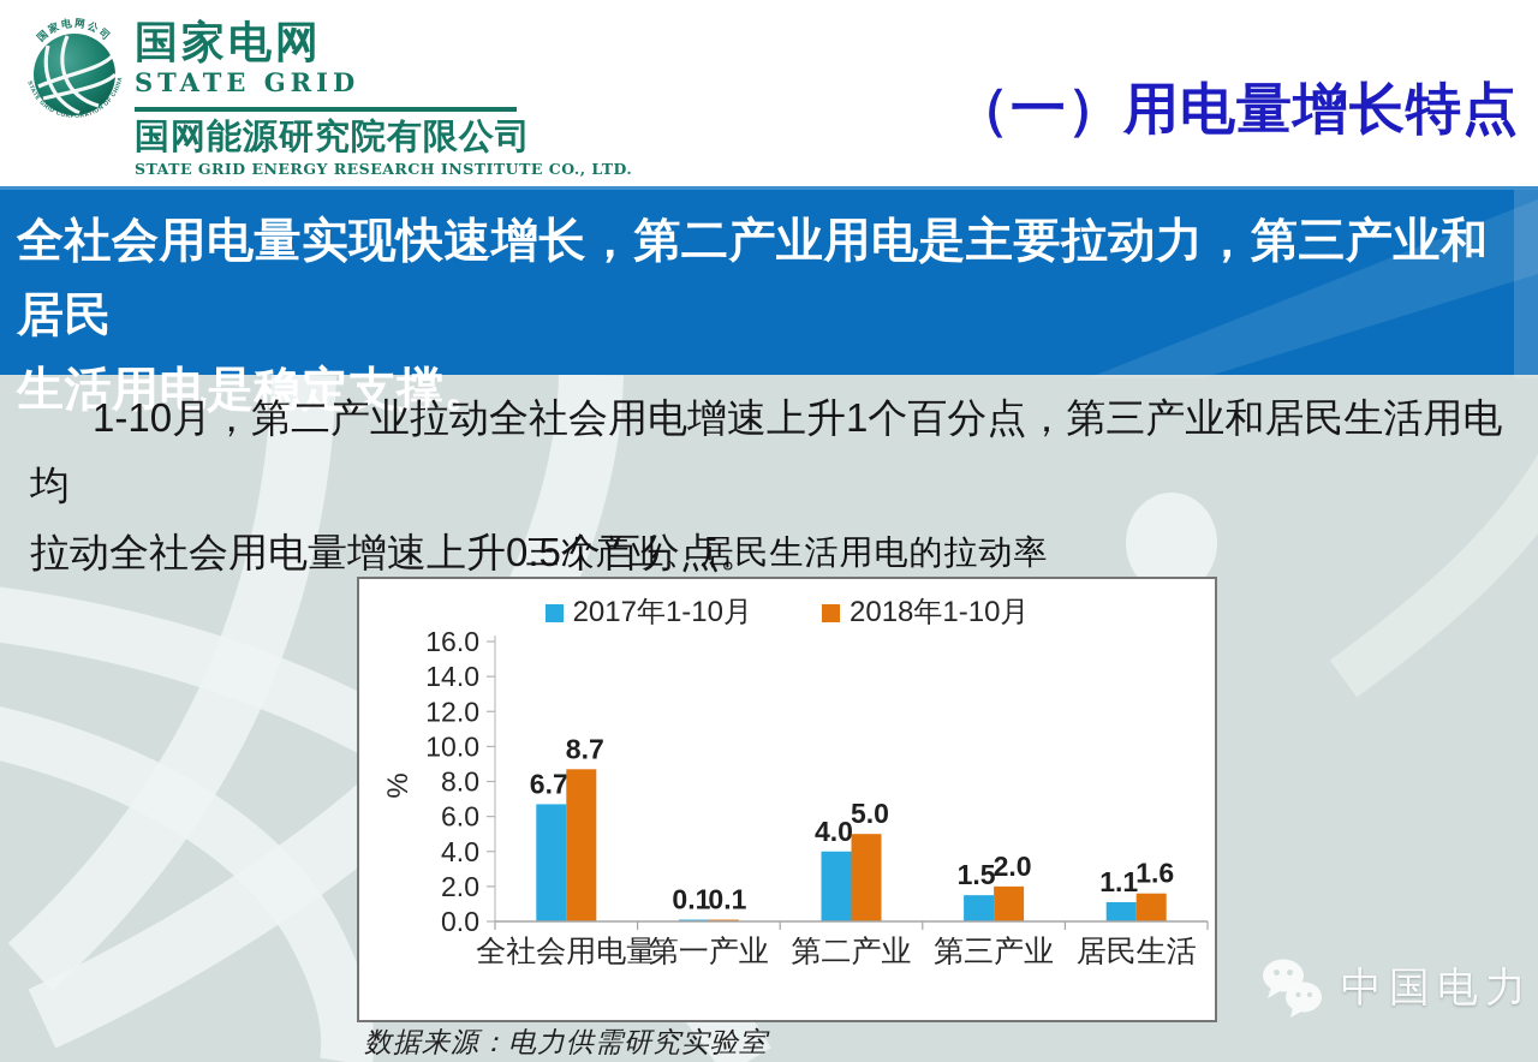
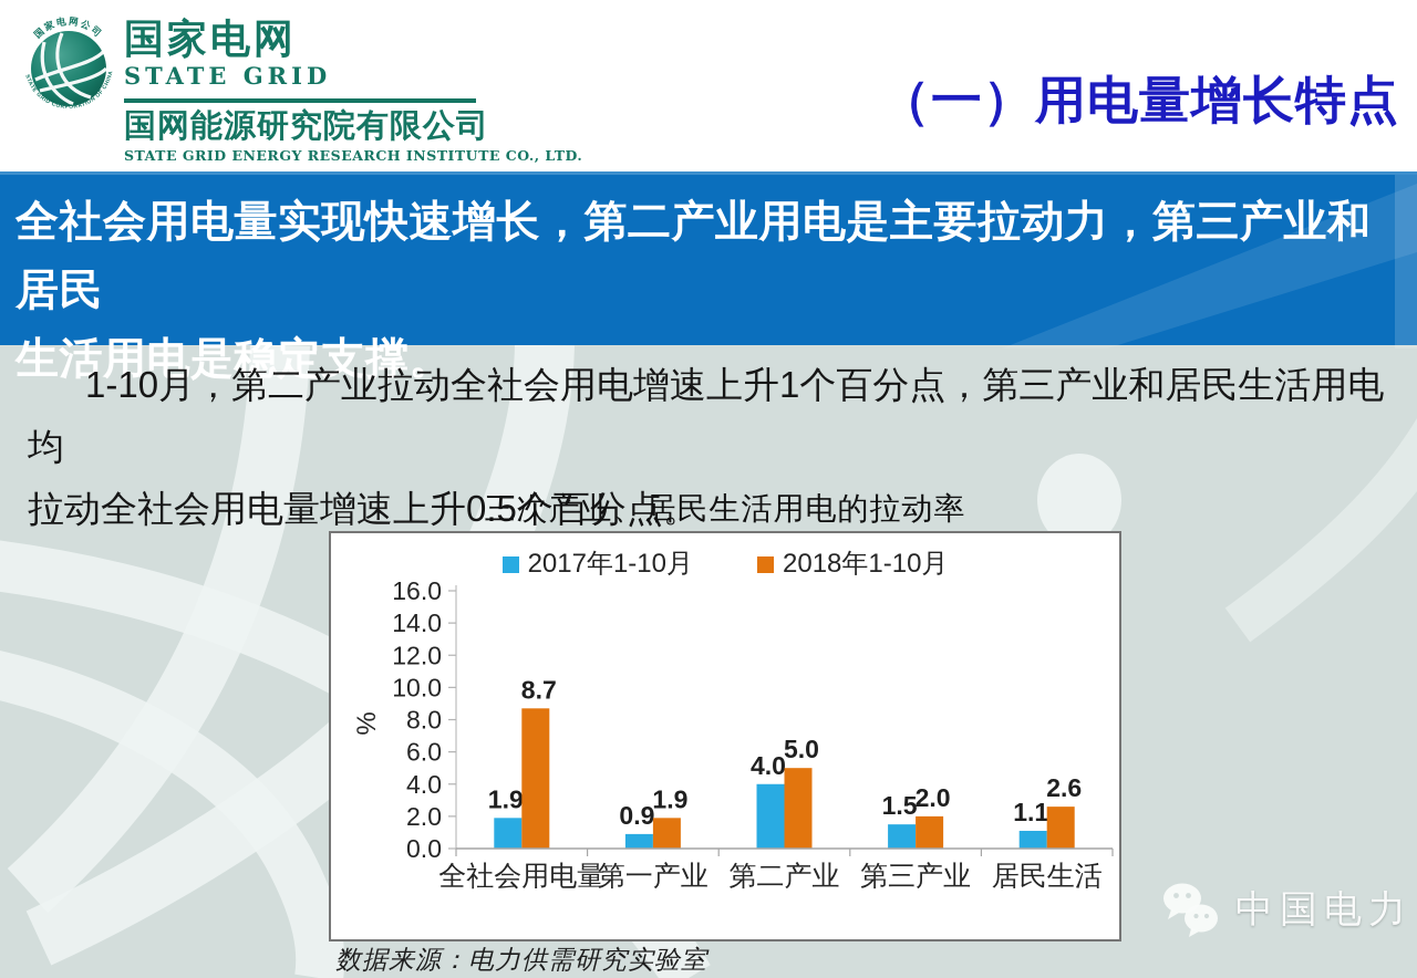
2017年1-10月/全社会用电量: 6.7 -> 1.9
2017年1-10月/第一产业: 0.1 -> 0.9
2018年1-10月/第一产业: 0.1 -> 1.9
2018年1-10月/居民生活: 1.6 -> 2.6
